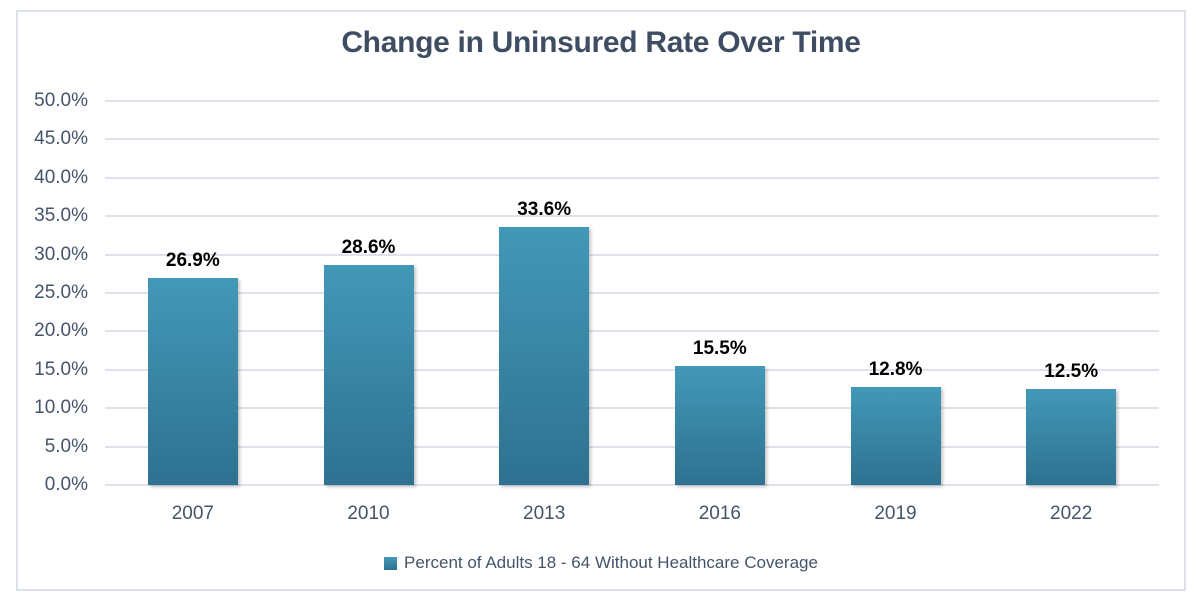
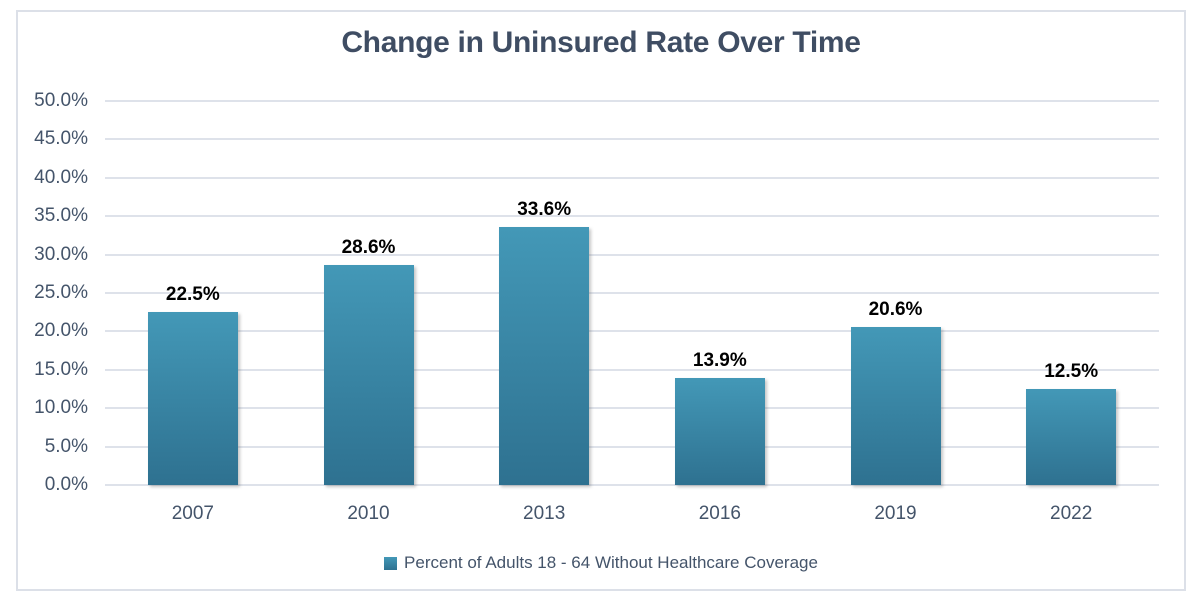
2007: 26.9% -> 22.5%
2016: 15.5% -> 13.9%
2019: 12.8% -> 20.6%
